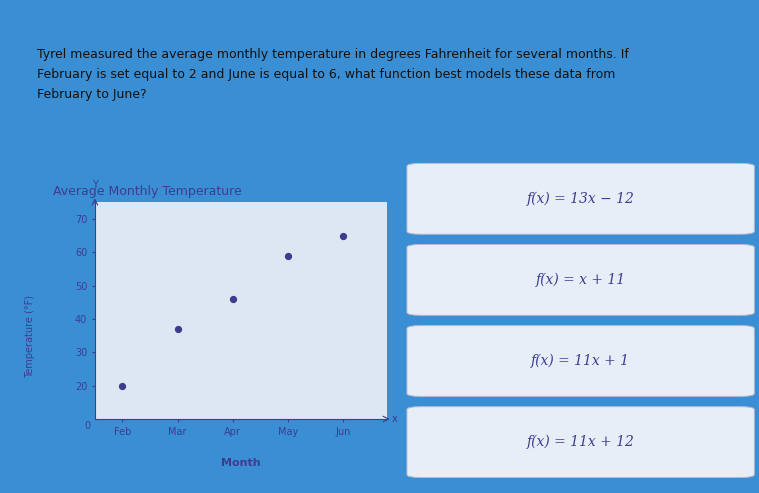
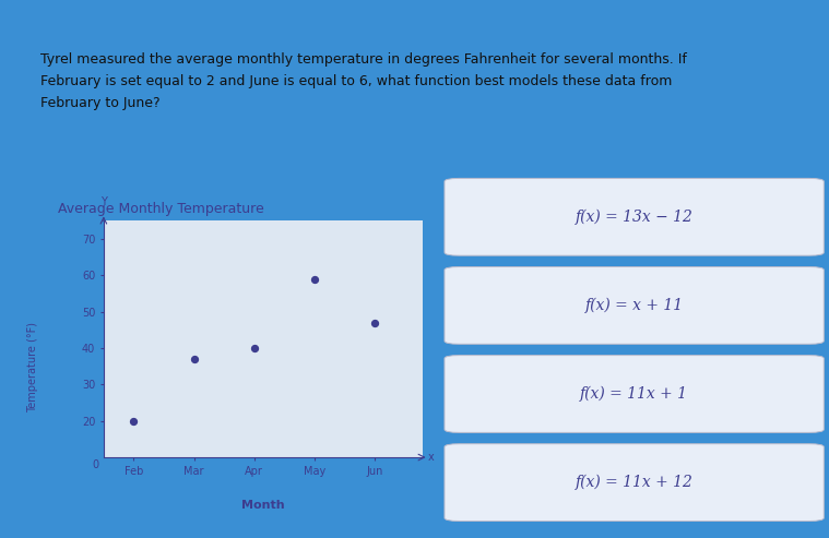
Apr: 46 -> 40
Jun: 65 -> 47
